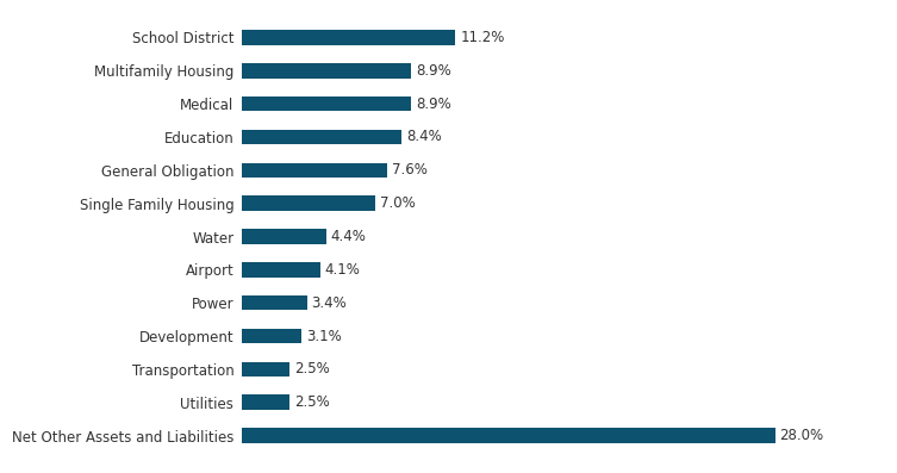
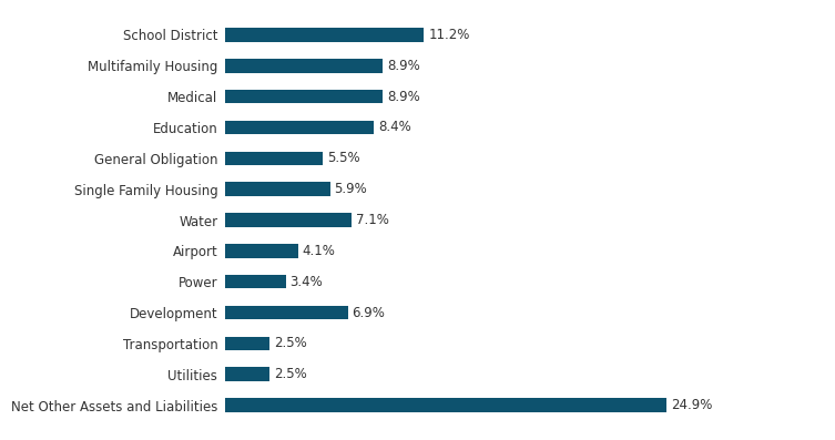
General Obligation: 7.6% -> 5.5%
Single Family Housing: 7.0% -> 5.9%
Water: 4.4% -> 7.1%
Development: 3.1% -> 6.9%
Net Other Assets and Liabilities: 28.0% -> 24.9%
